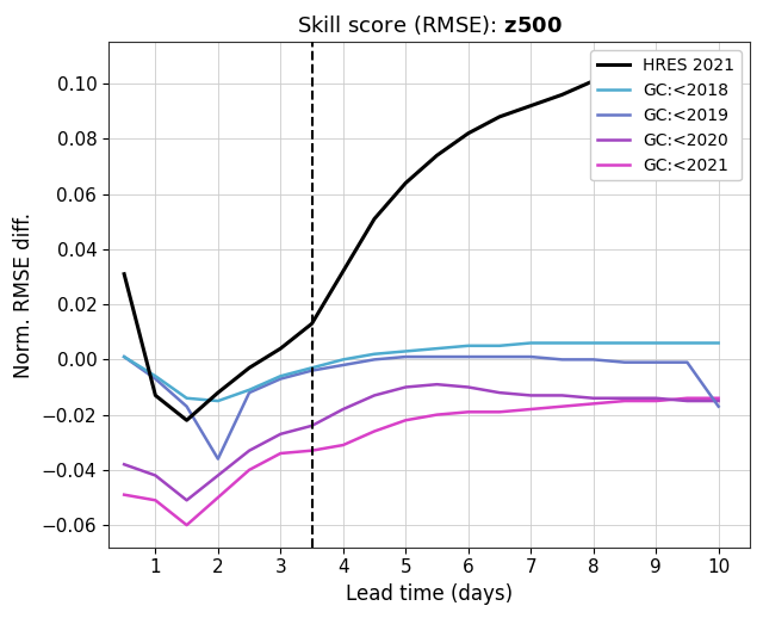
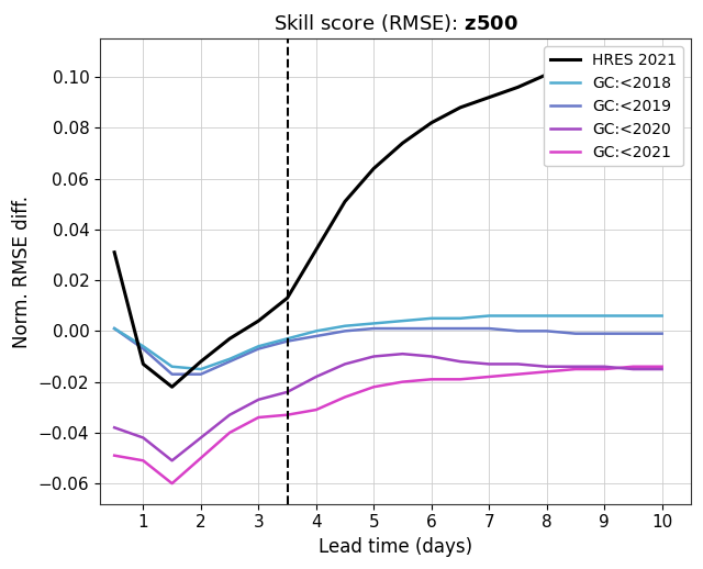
GC:<2019/2: -0.036 -> -0.017
GC:<2019/10: -0.017 -> -0.001
